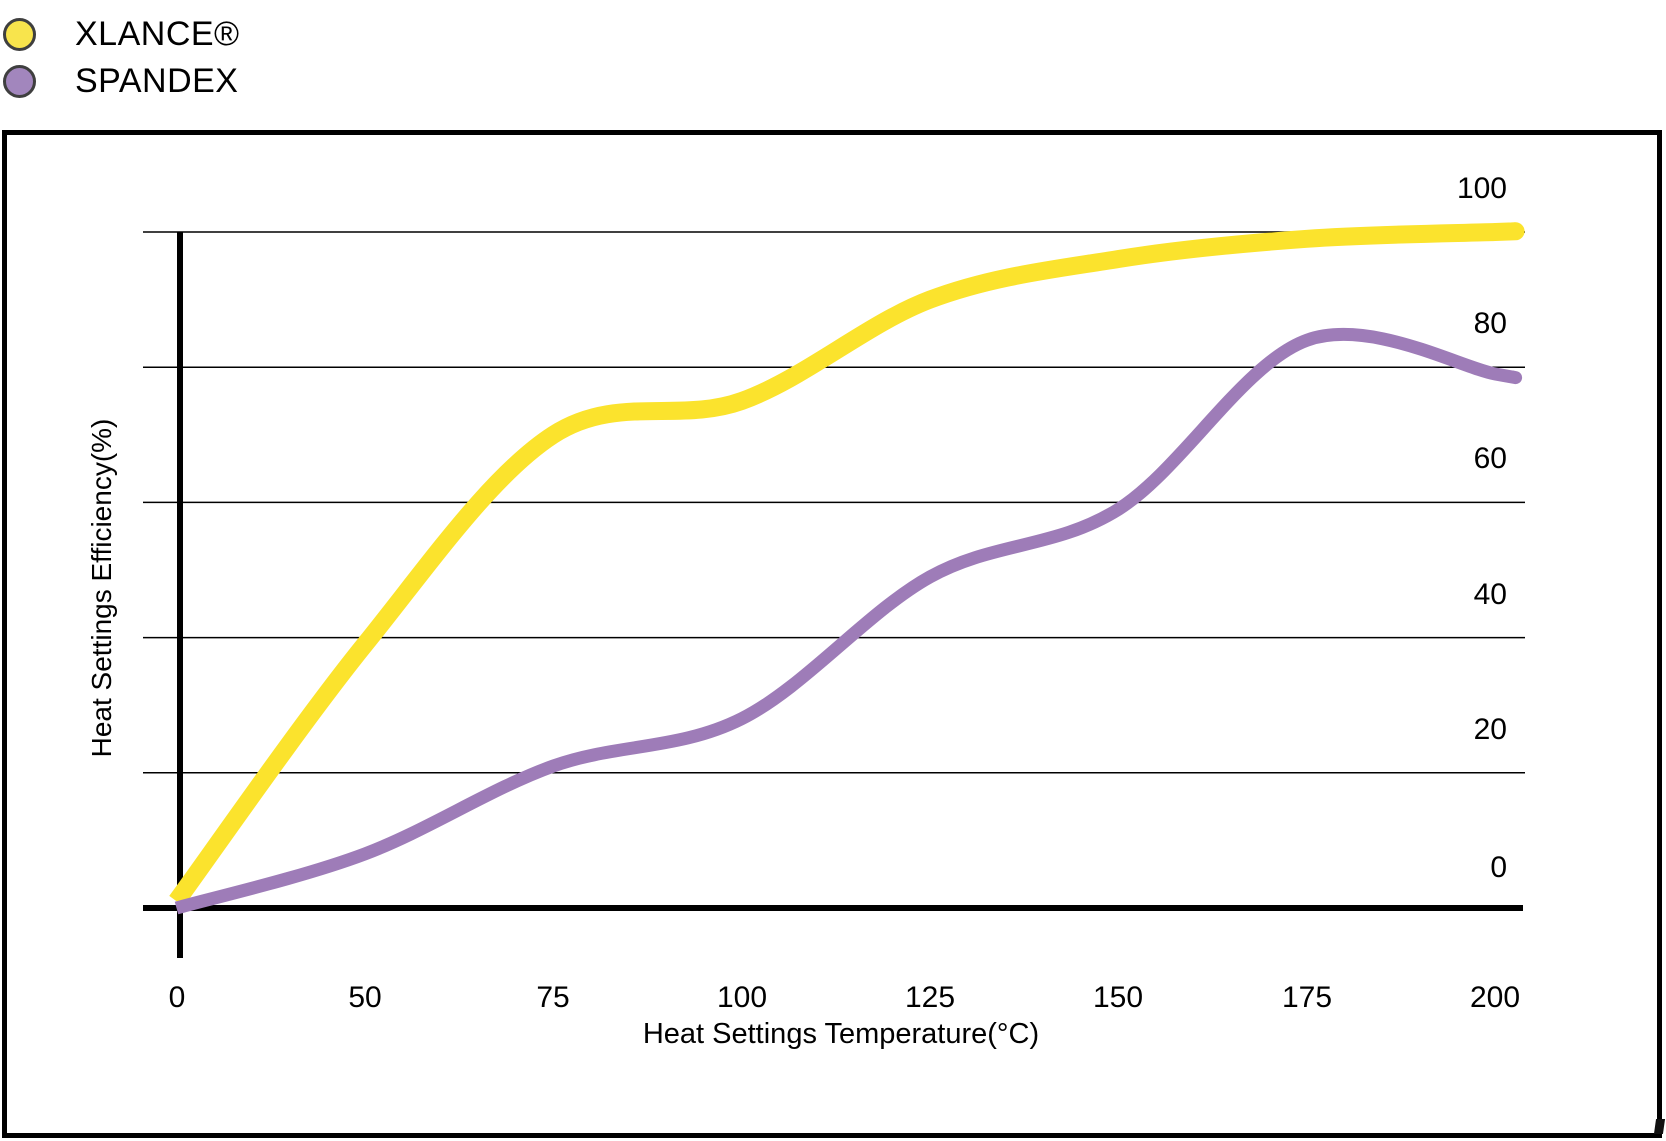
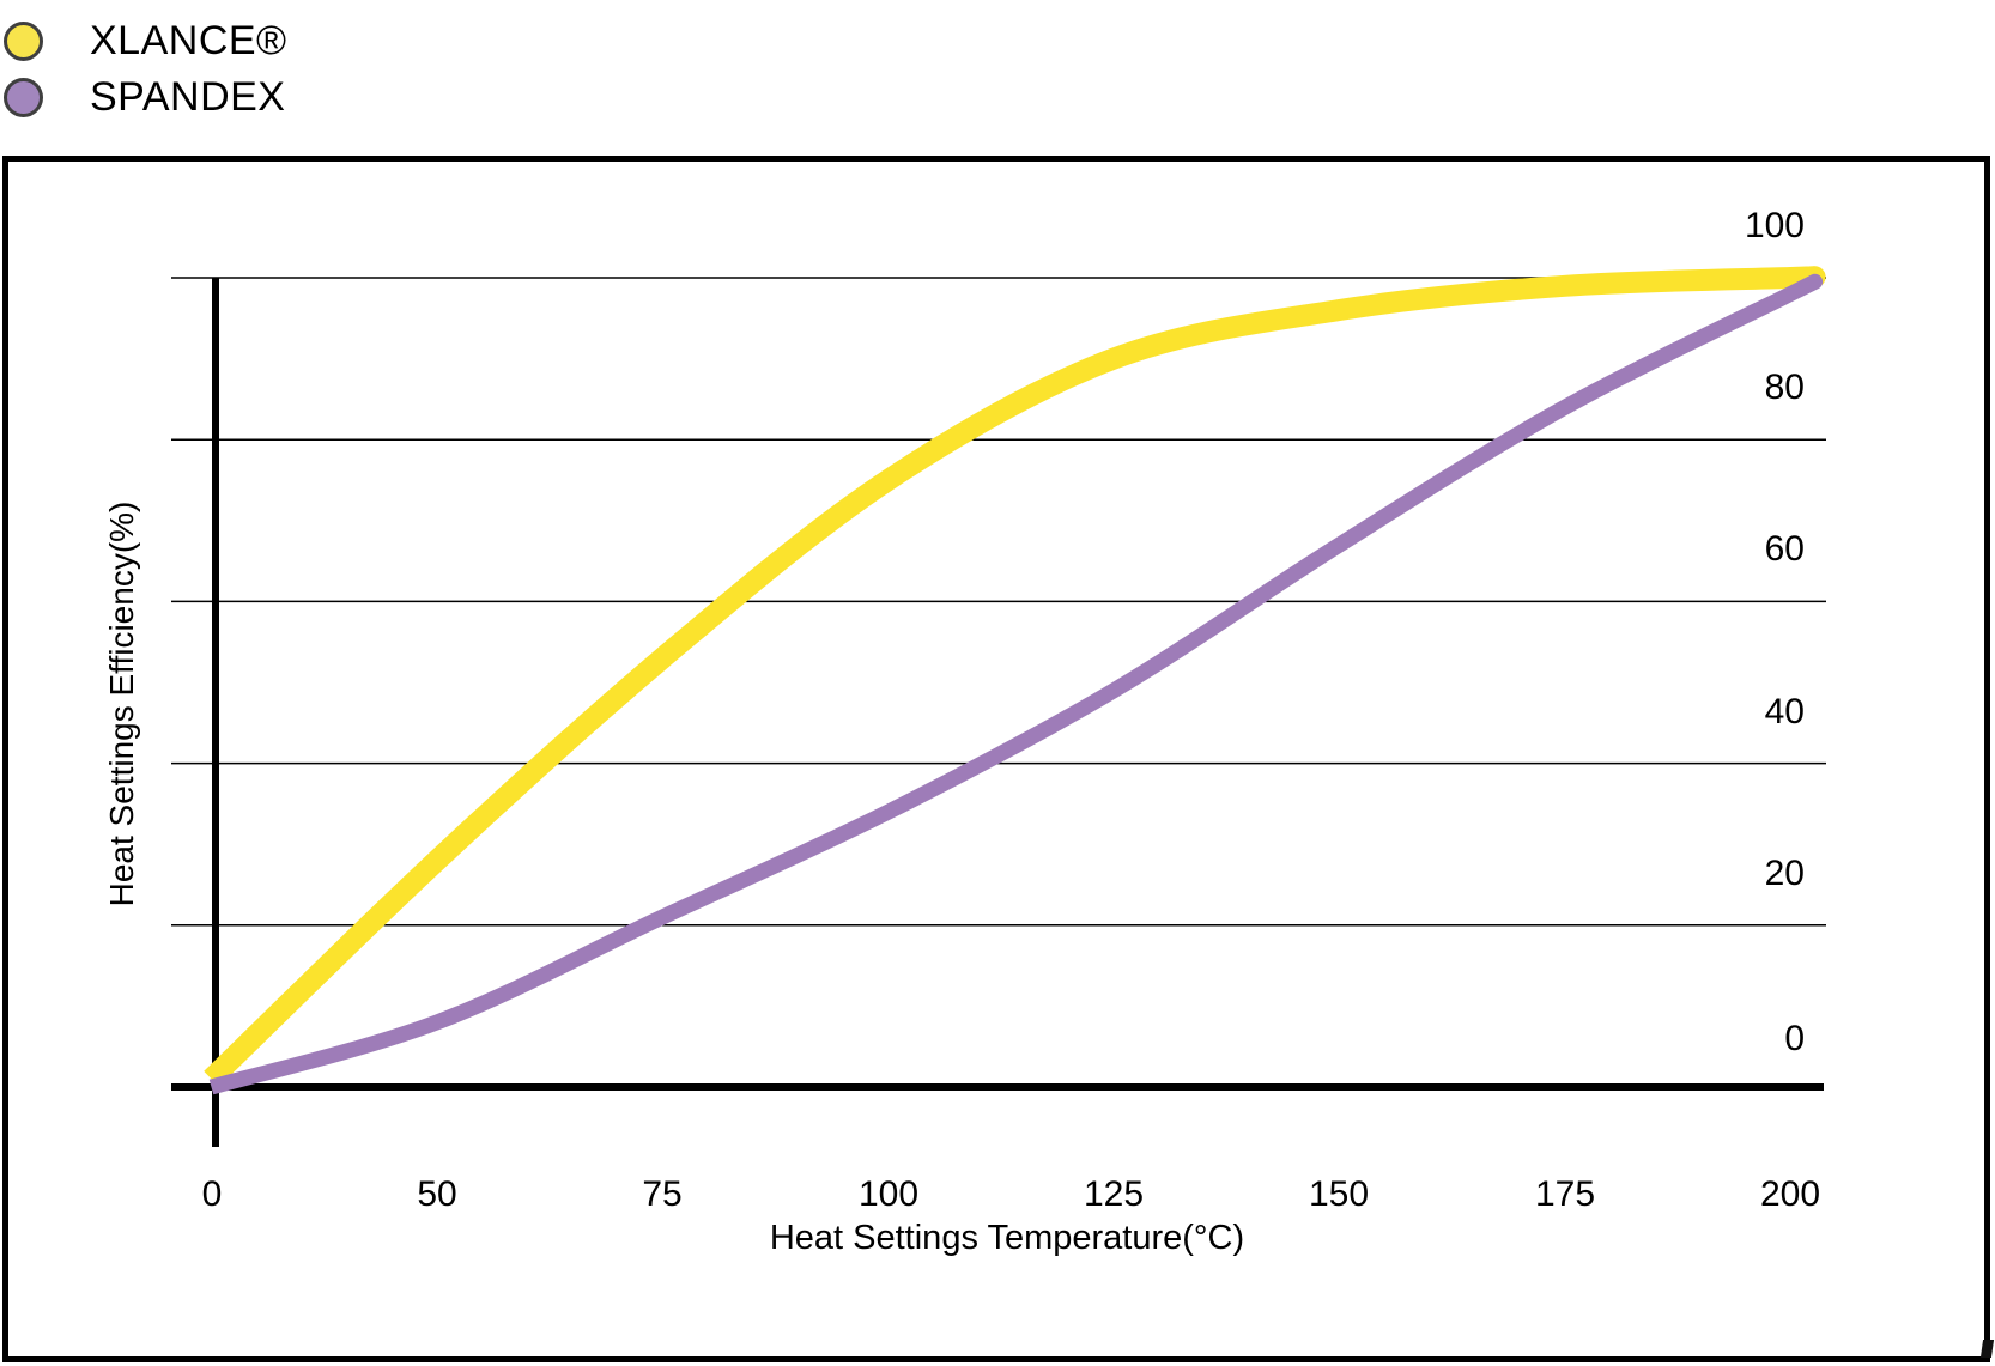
XLANCE®/50: 39 -> 28
XLANCE®/75: 70 -> 53
SPANDEX/100: 28 -> 34
SPANDEX/150: 59 -> 67
SPANDEX/200: 79 -> 98
